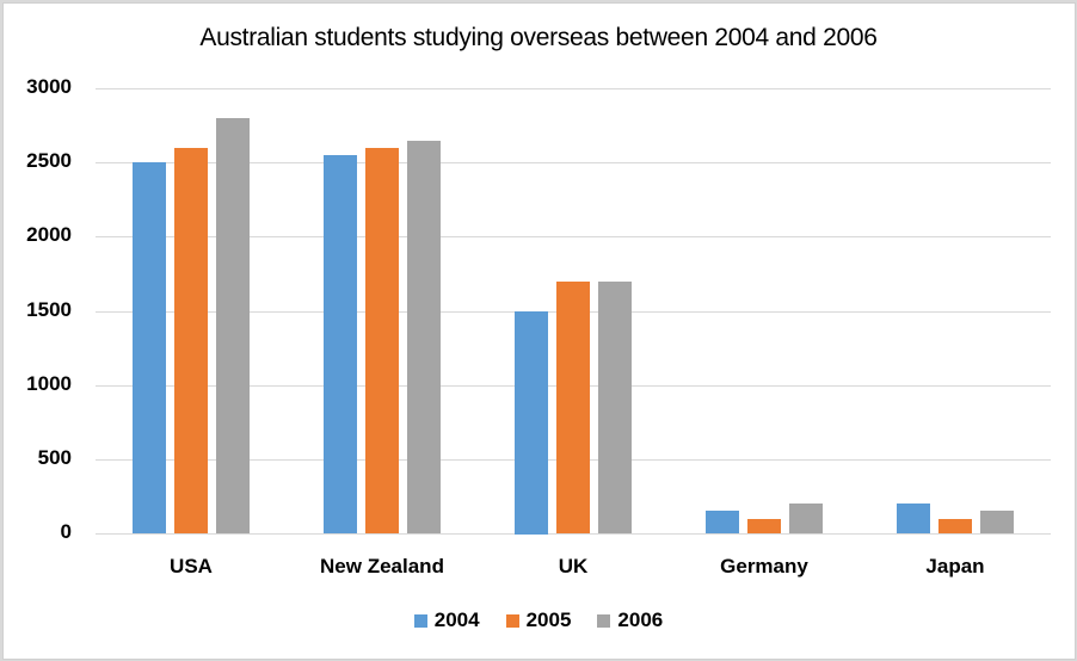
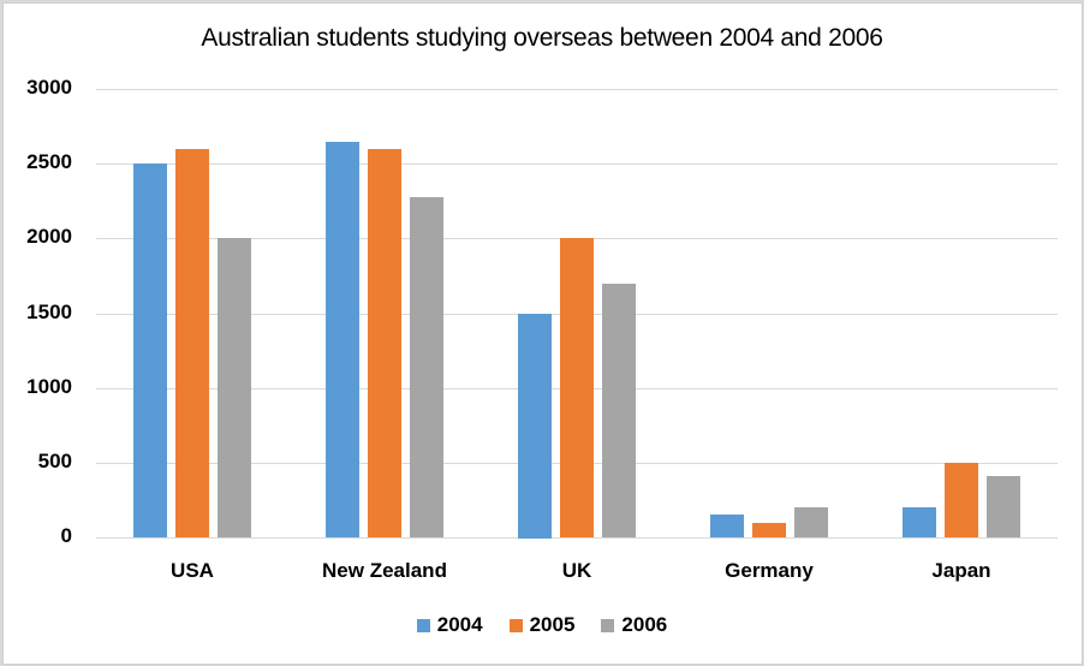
2006/USA: 2800 -> 2000
2004/New Zealand: 2550 -> 2650
2006/New Zealand: 2650 -> 2280
2005/UK: 1700 -> 2000
2005/Japan: 100 -> 500
2006/Japan: 150 -> 410
